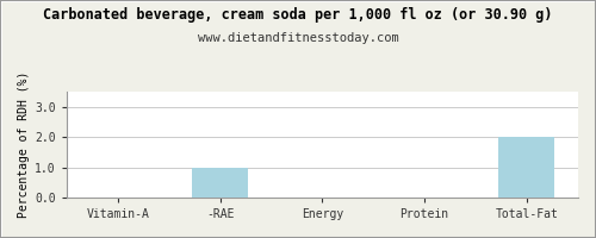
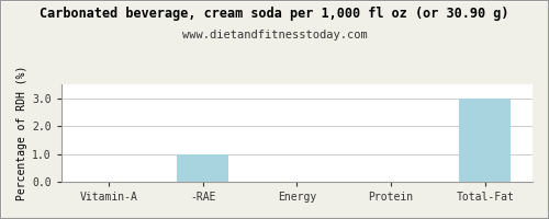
Total-Fat: 2 -> 3
